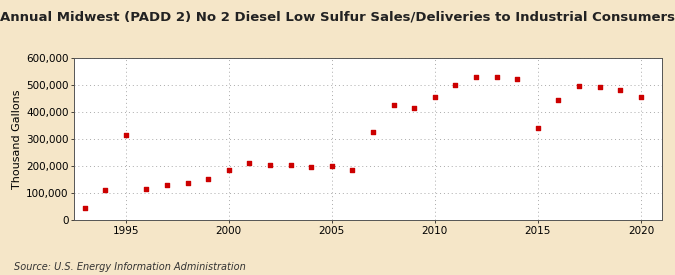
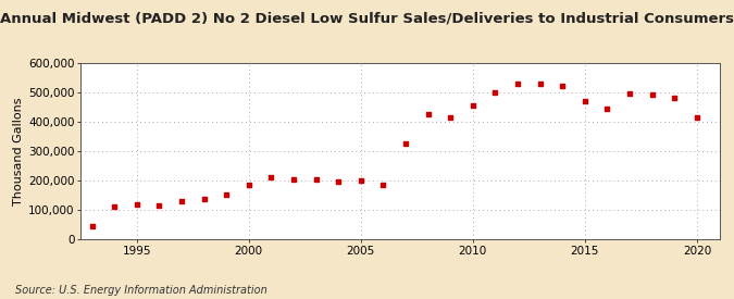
1995: 315,000 -> 120,000
2015: 340,000 -> 470,000
2020: 455,000 -> 415,000
